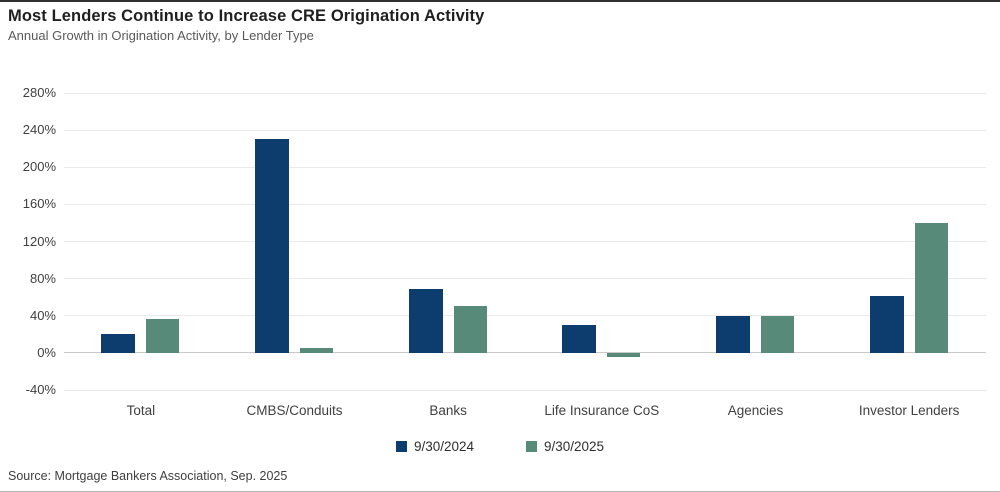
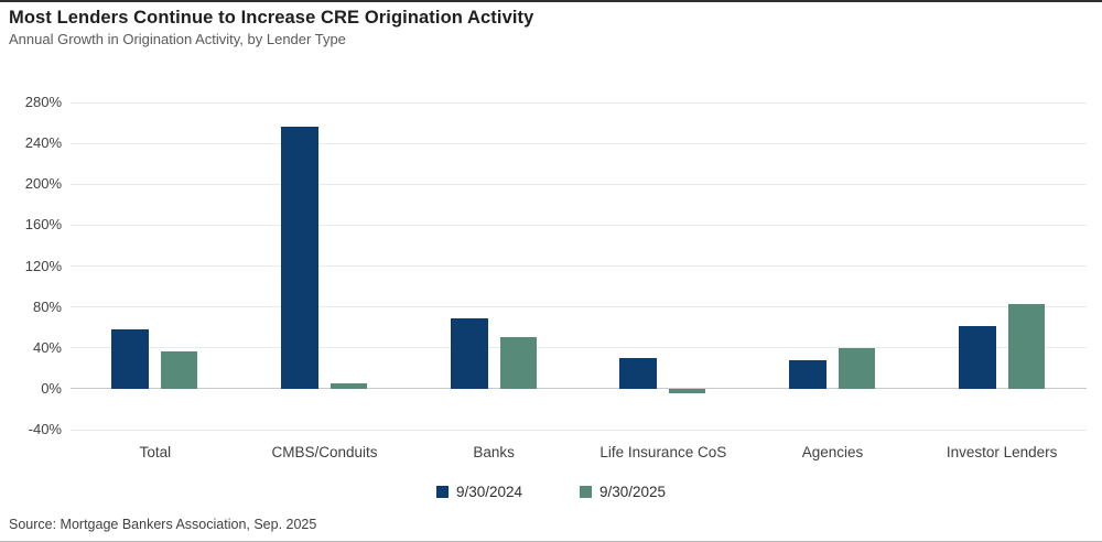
9/30/2024/Total: 20% -> 60%
9/30/2024/CMBS/Conduits: 230% -> 260%
9/30/2024/Agencies: 40% -> 30%
9/30/2025/Investor Lenders: 140% -> 80%
